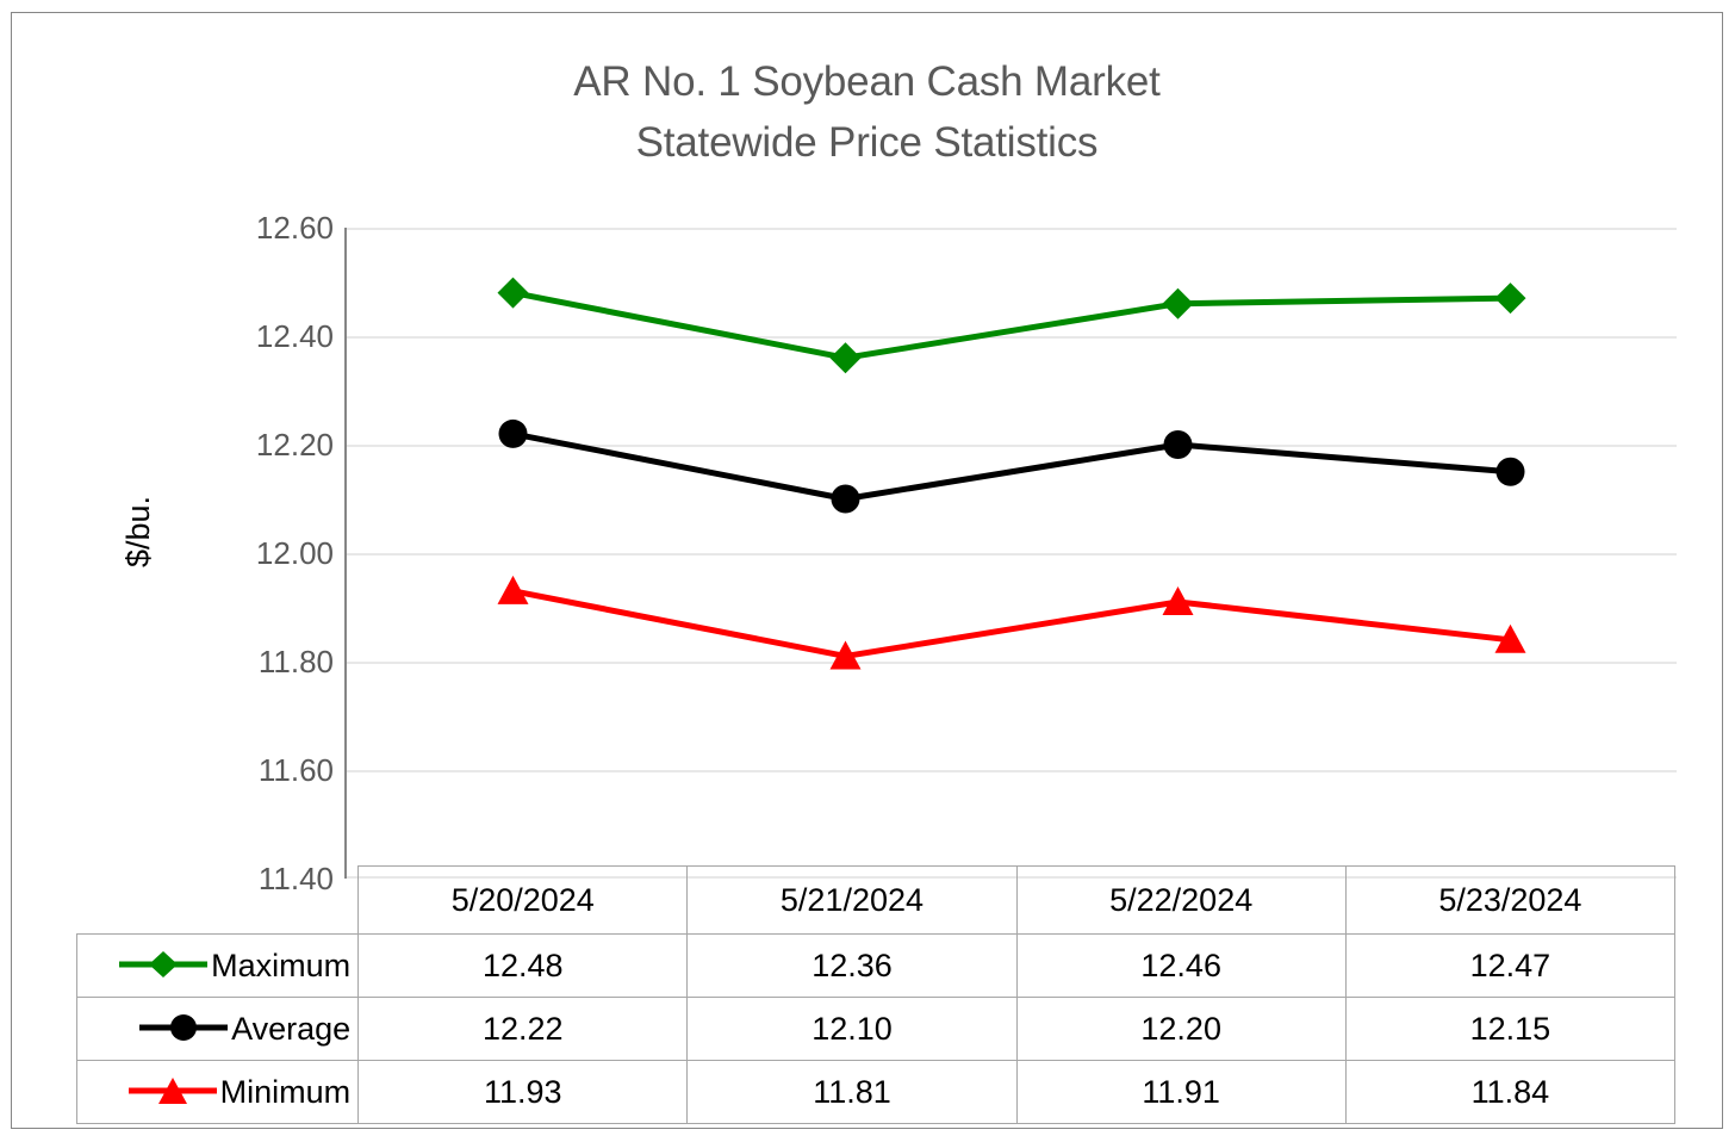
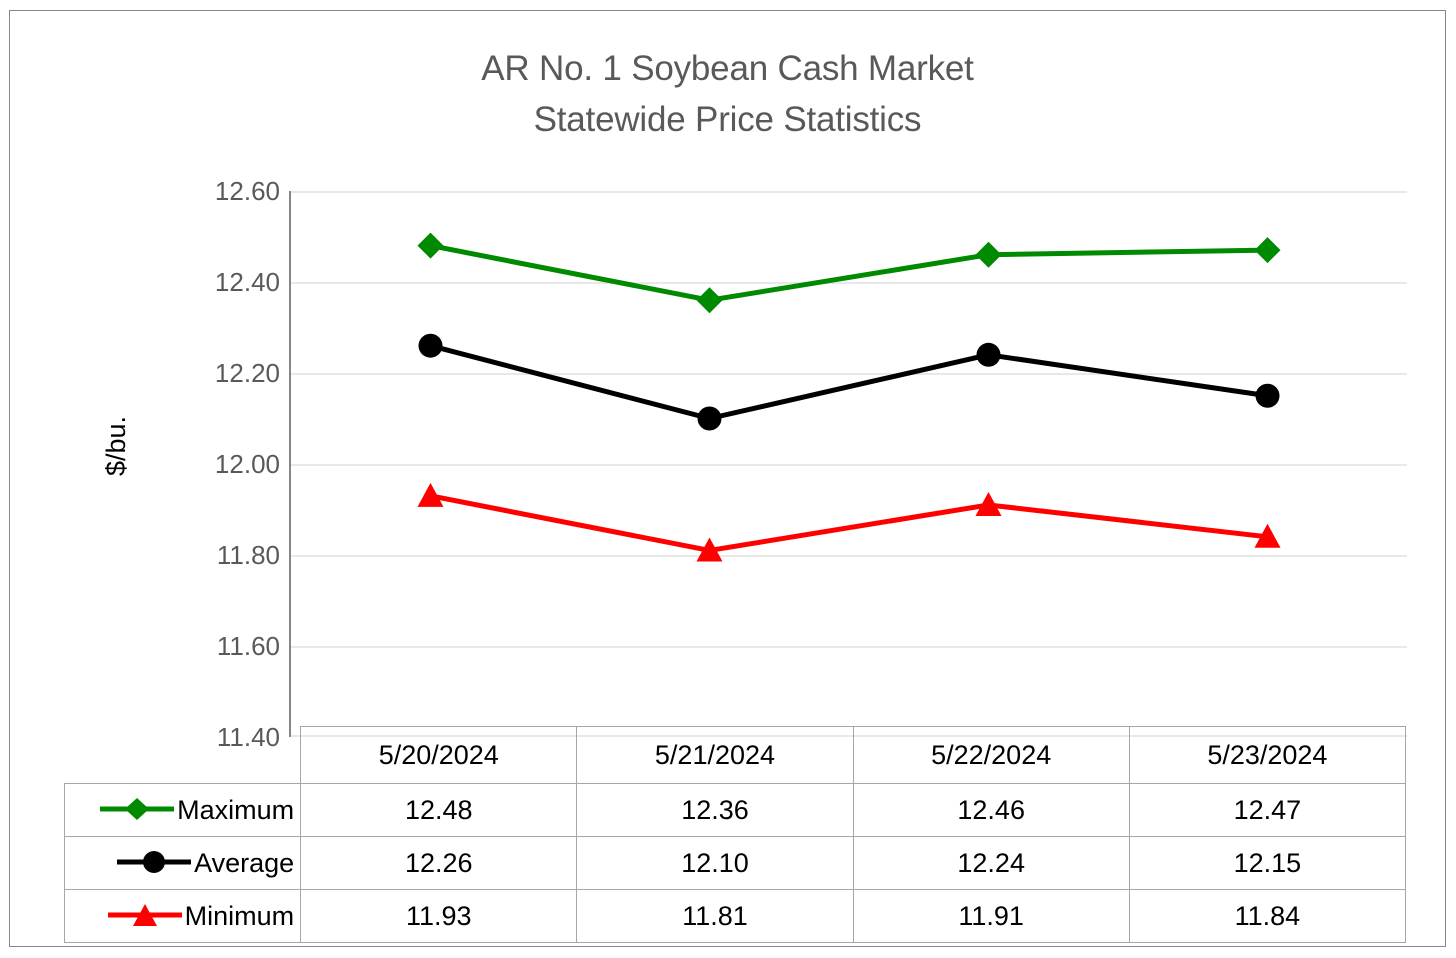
Average/5/20/2024: 12.22 -> 12.26
Average/5/22/2024: 12.20 -> 12.24
